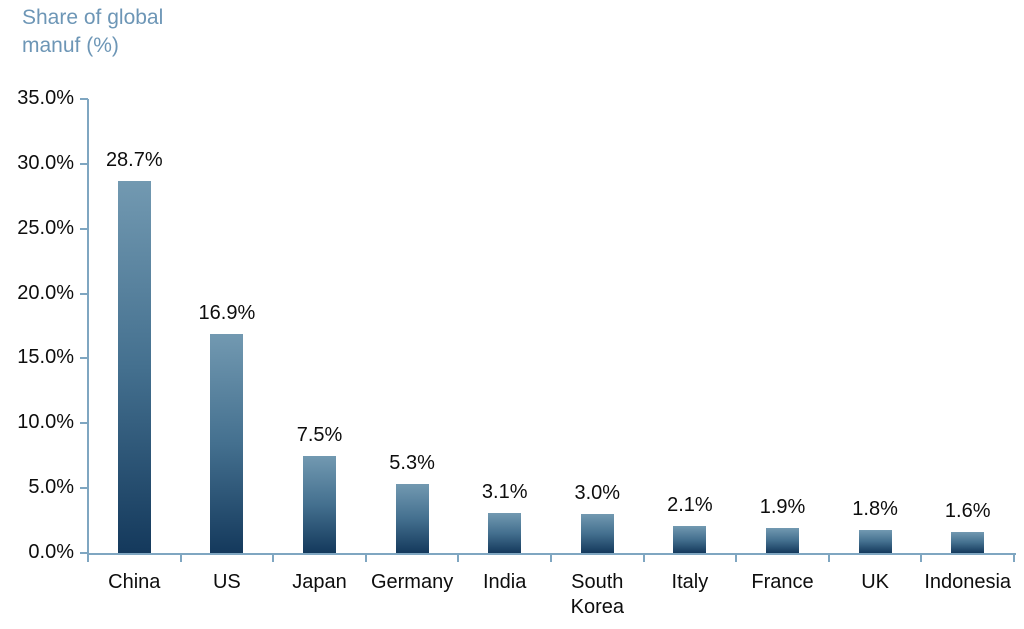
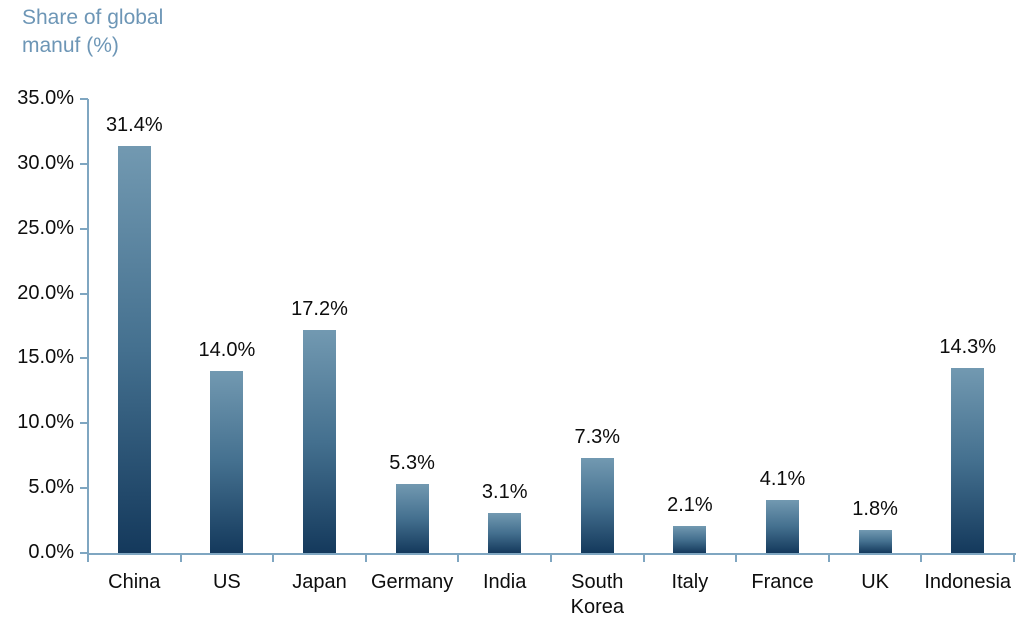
China: 28.7% -> 31.4%
US: 16.9% -> 14.0%
Japan: 7.5% -> 17.2%
South Korea: 3.0% -> 7.3%
France: 1.9% -> 4.1%
Indonesia: 1.6% -> 14.3%
